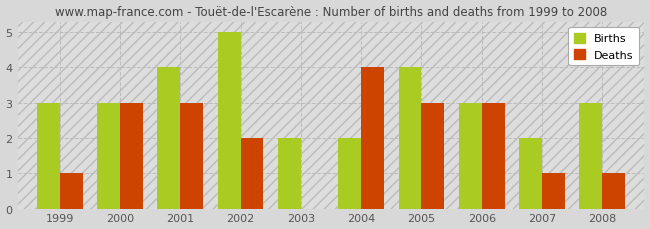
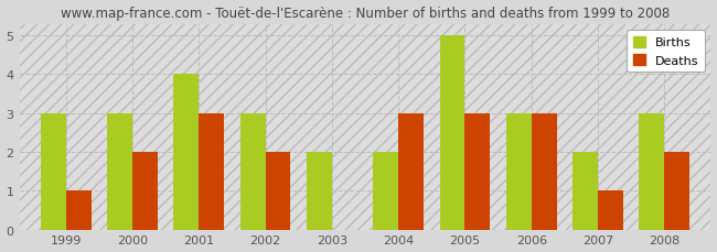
Deaths/2000: 3 -> 2
Births/2002: 5 -> 3
Deaths/2004: 4 -> 3
Births/2005: 4 -> 5
Deaths/2008: 1 -> 2
